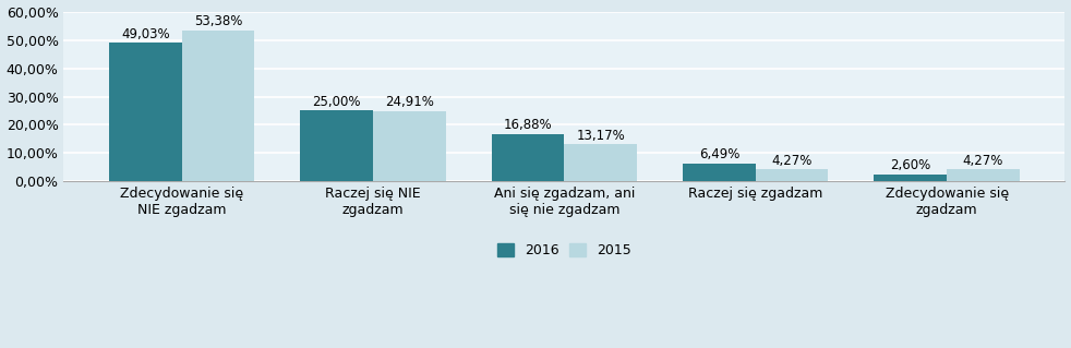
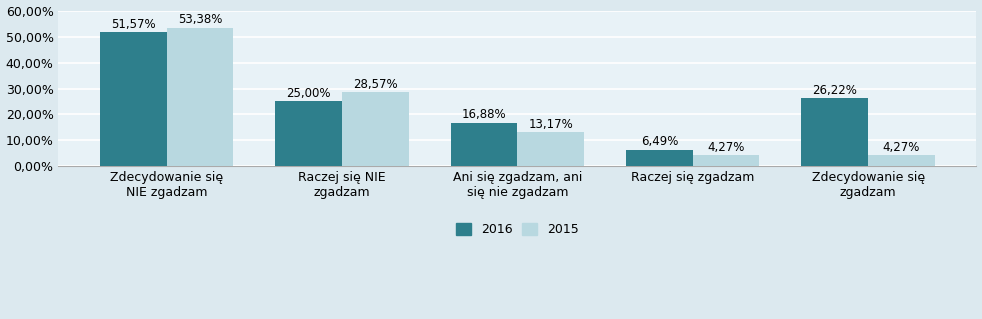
2016/Zdecydowanie się NIE zgadzam: 49,03% -> 51,57%
2015/Raczej się NIE zgadzam: 24,91% -> 28,57%
2016/Zdecydowanie się zgadzam: 2,60% -> 26,22%
